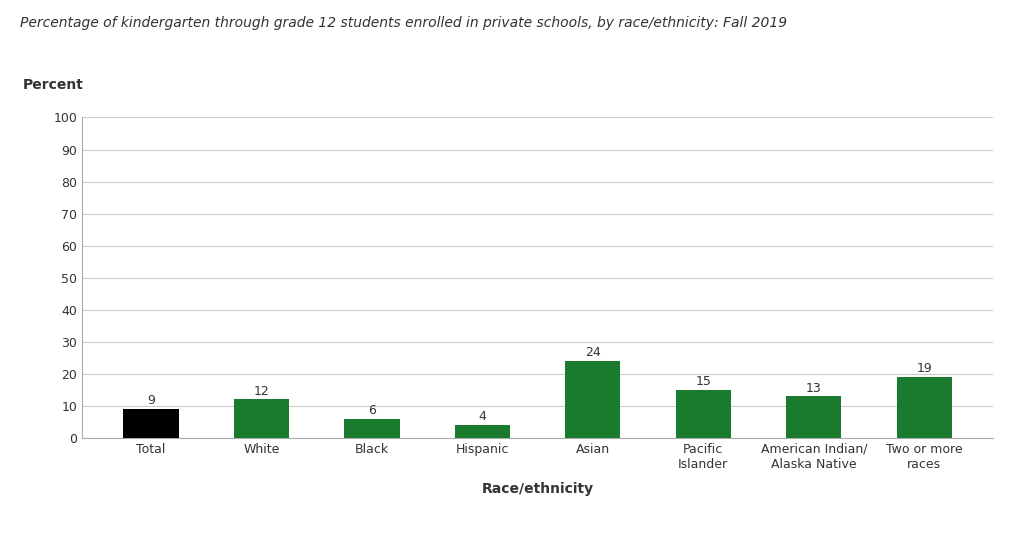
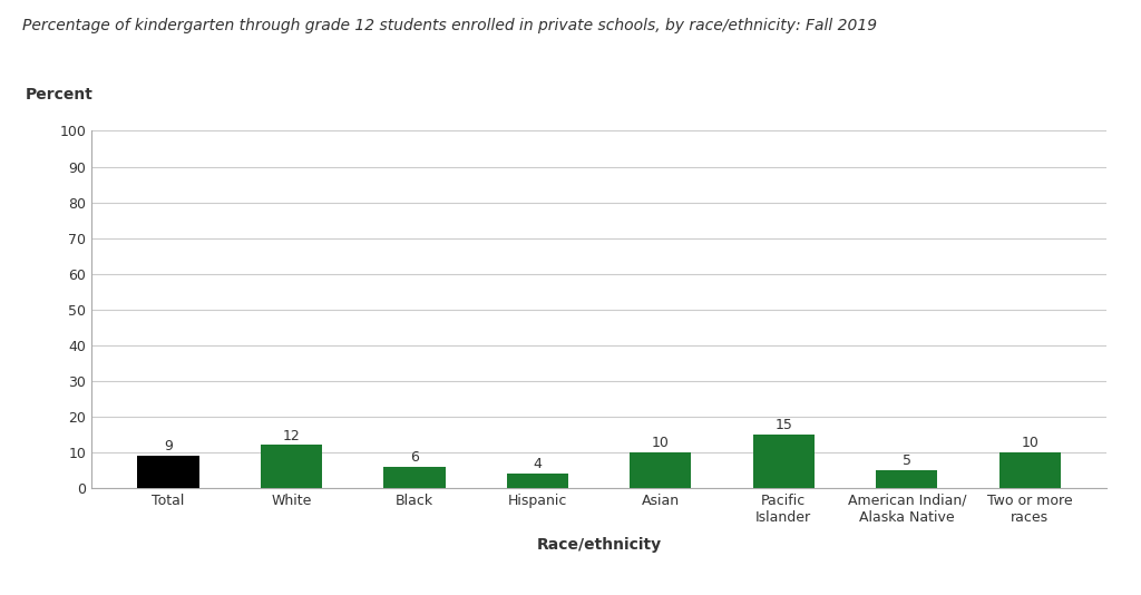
Asian: 24 -> 10
American Indian/ Alaska Native: 13 -> 5
Two or more races: 19 -> 10
